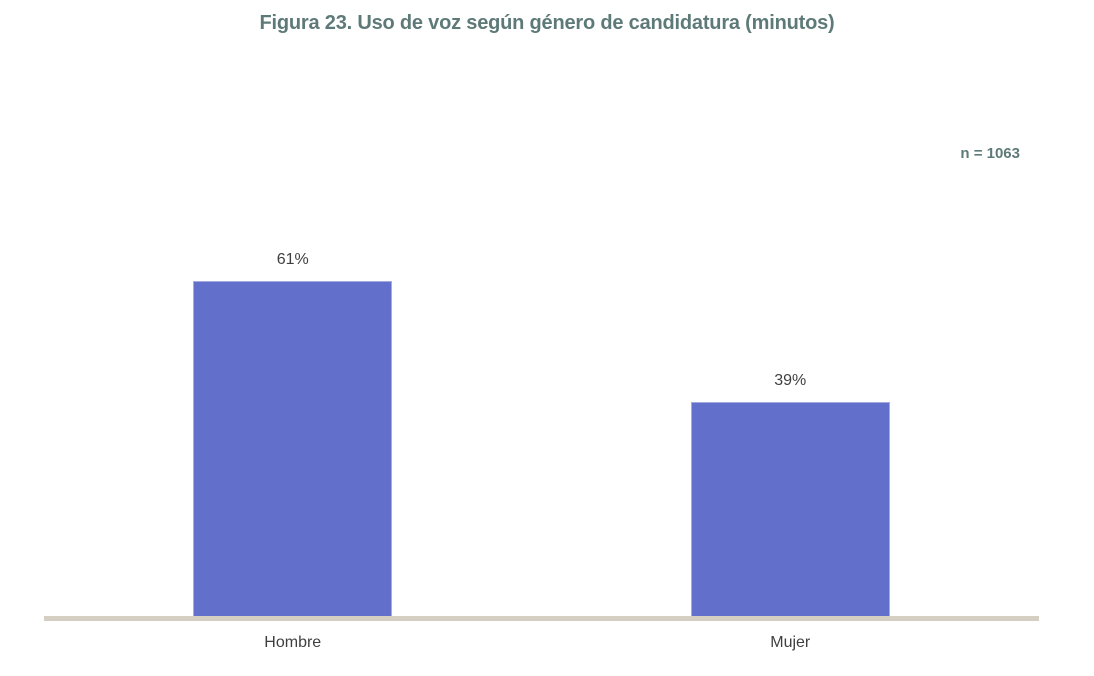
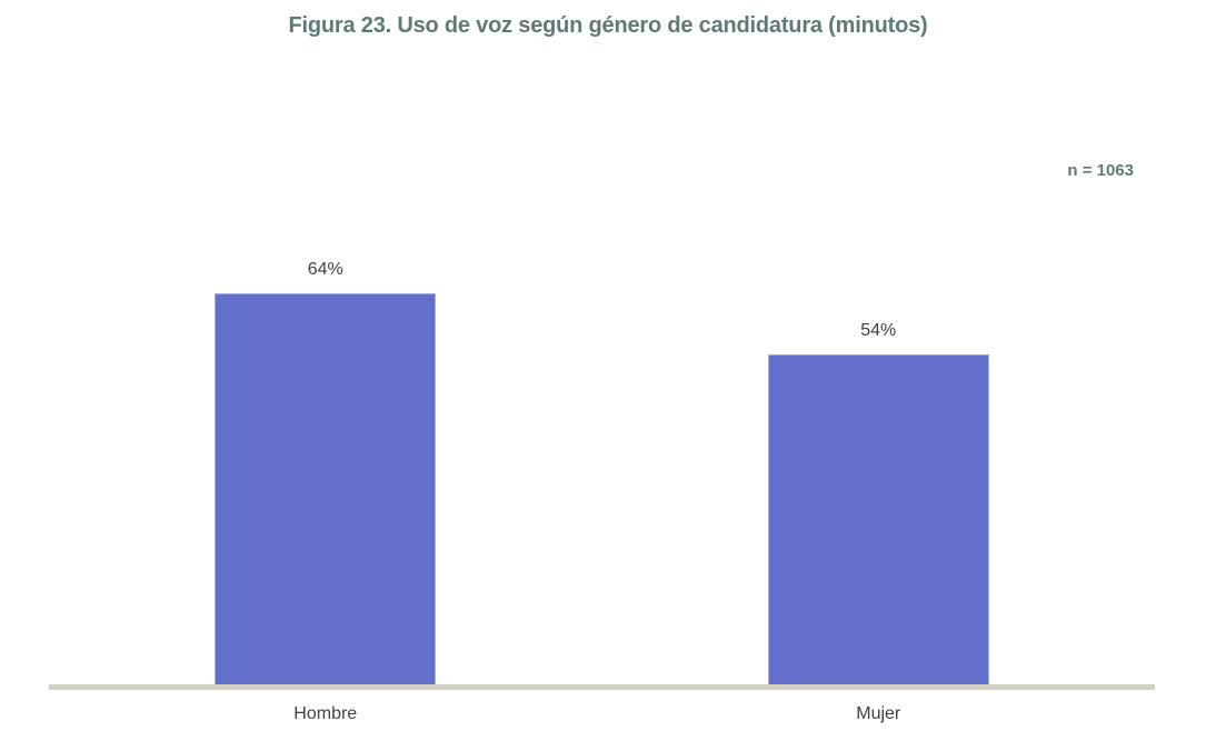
Hombre: 61% -> 64%
Mujer: 39% -> 54%
